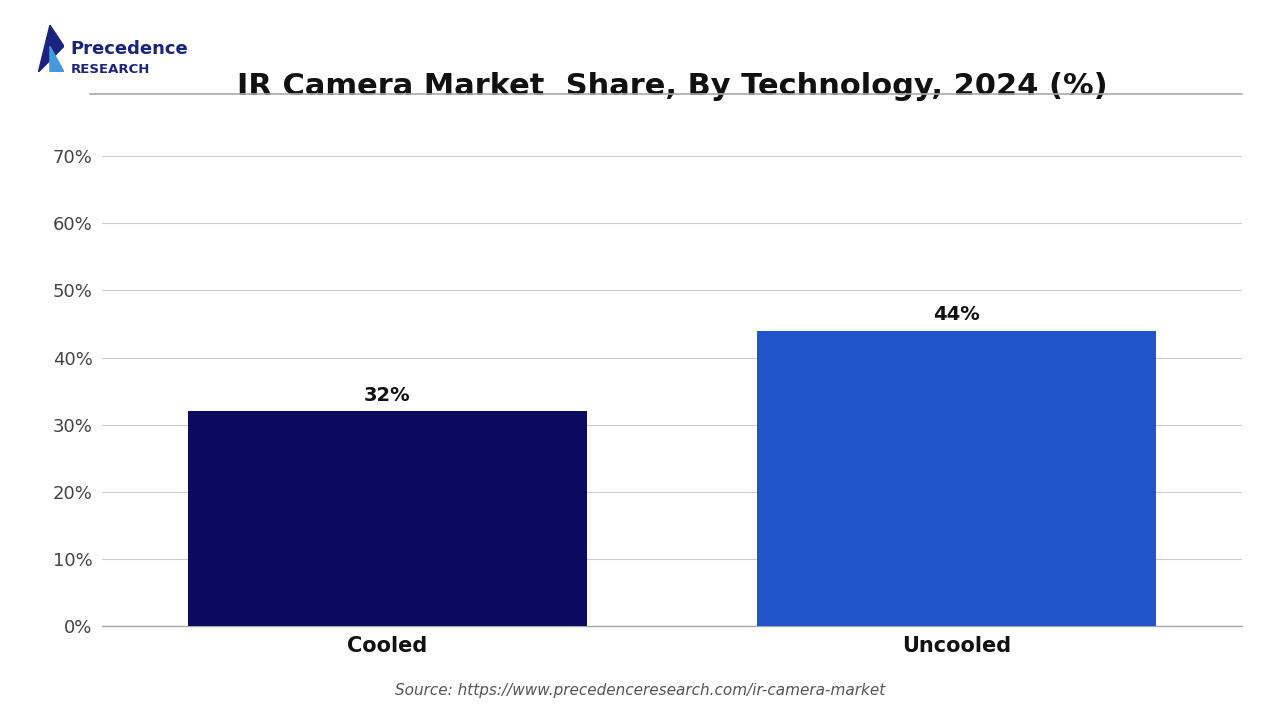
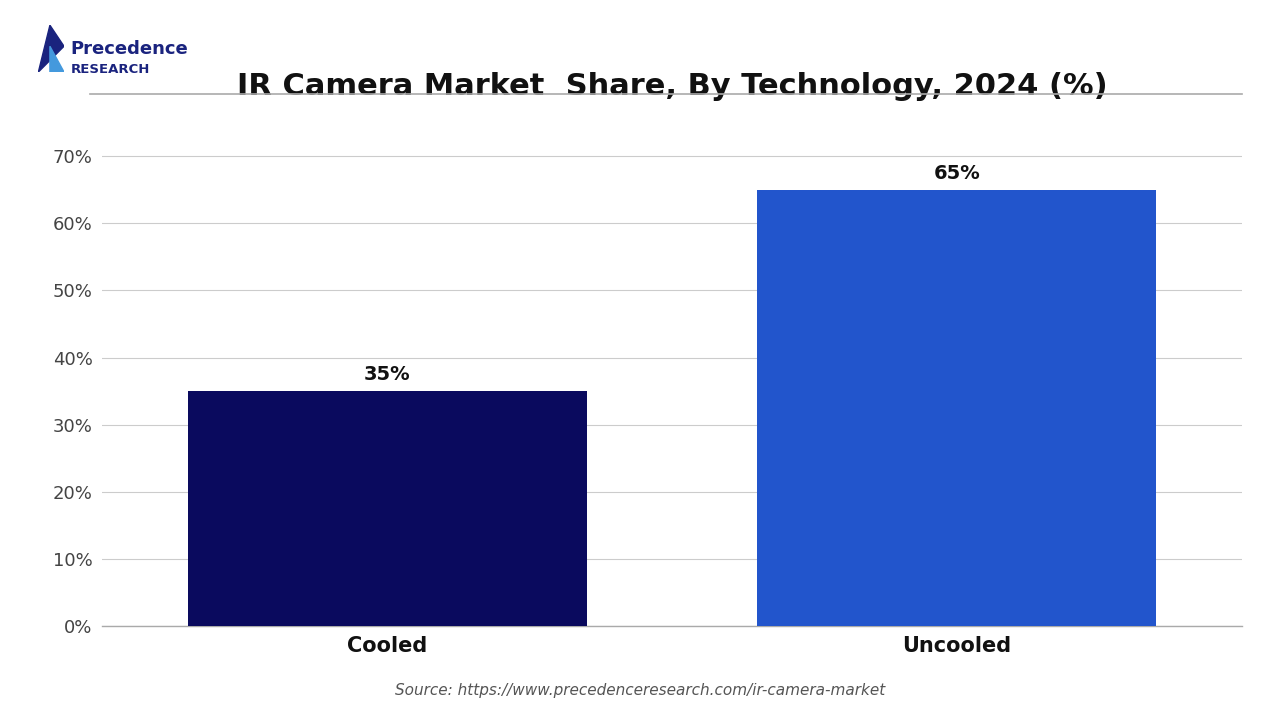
Cooled: 32% -> 35%
Uncooled: 44% -> 65%
